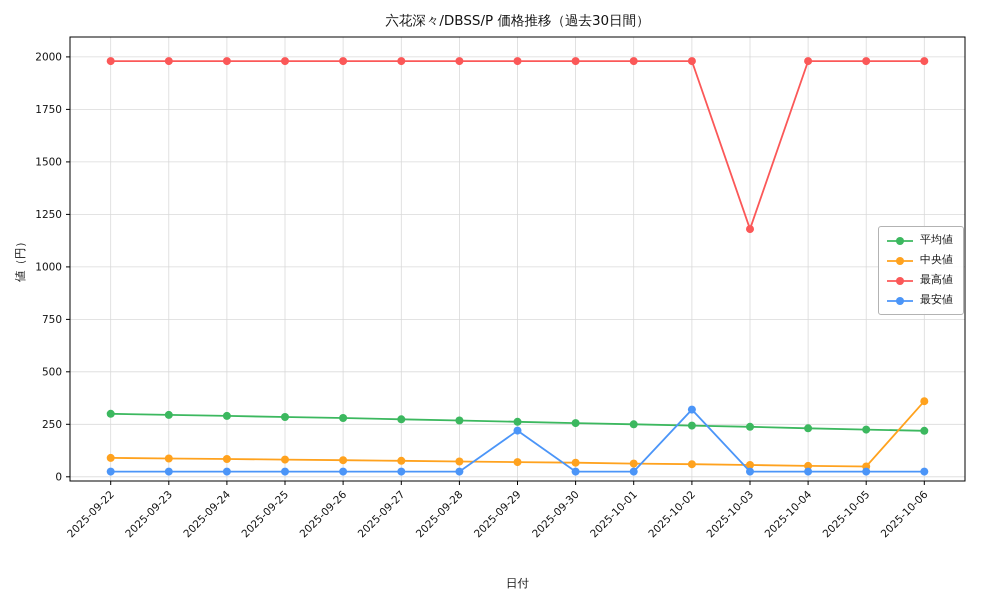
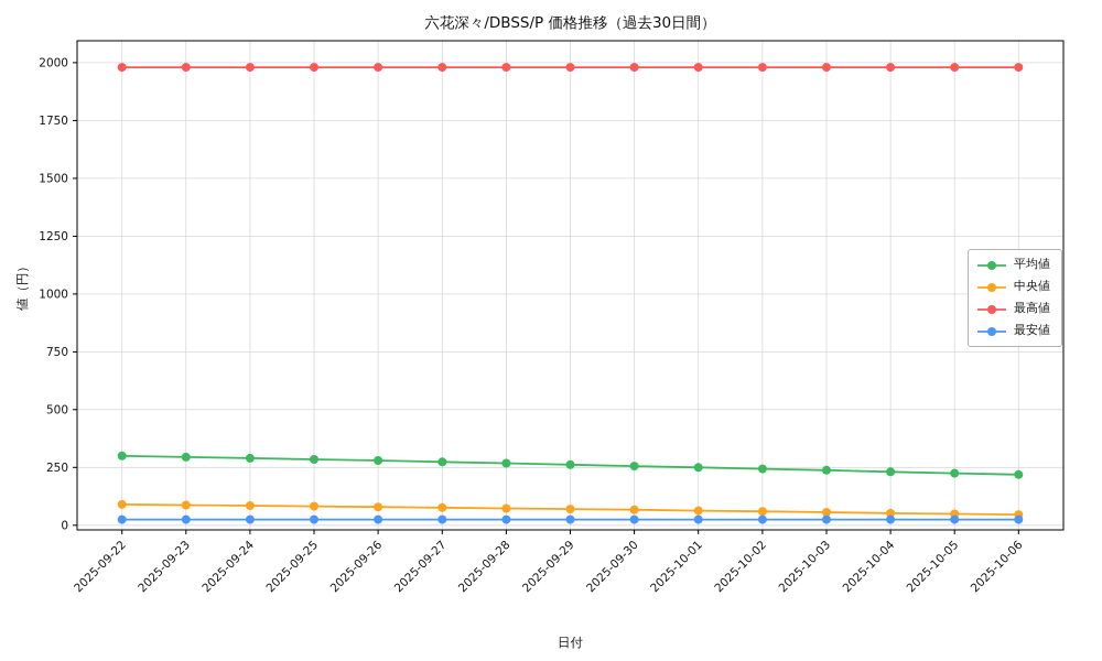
最安値/2025-09-29: 220 -> 20
最安値/2025-10-02: 320 -> 20
最高値/2025-10-03: 1180 -> 1980
中央値/2025-10-06: 360 -> 50
